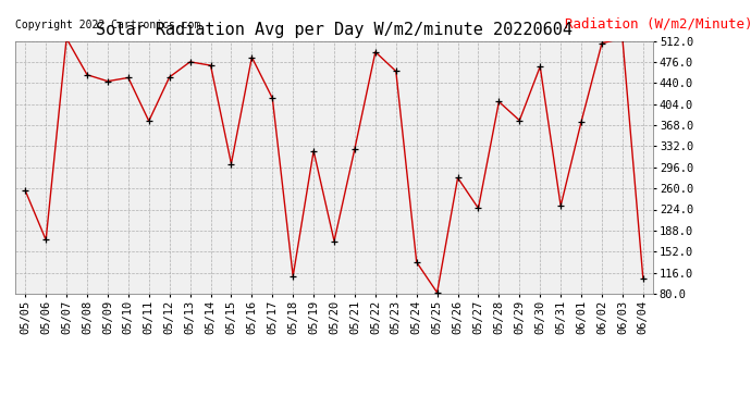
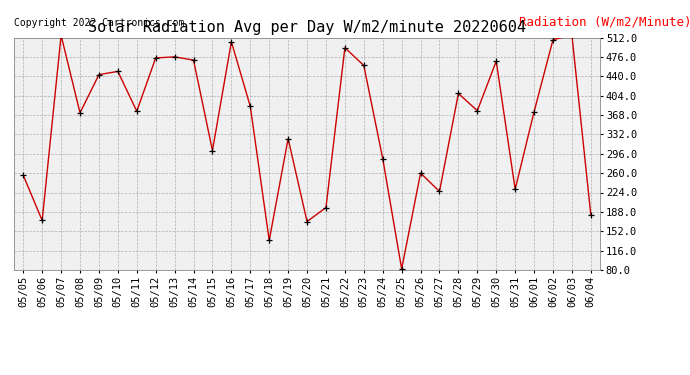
05/08: 454 -> 372
05/12: 450 -> 474
05/16: 484 -> 504
05/17: 414 -> 384
05/18: 110 -> 135
05/21: 328 -> 196
05/24: 134 -> 287
05/26: 278 -> 260
06/04: 106 -> 182
